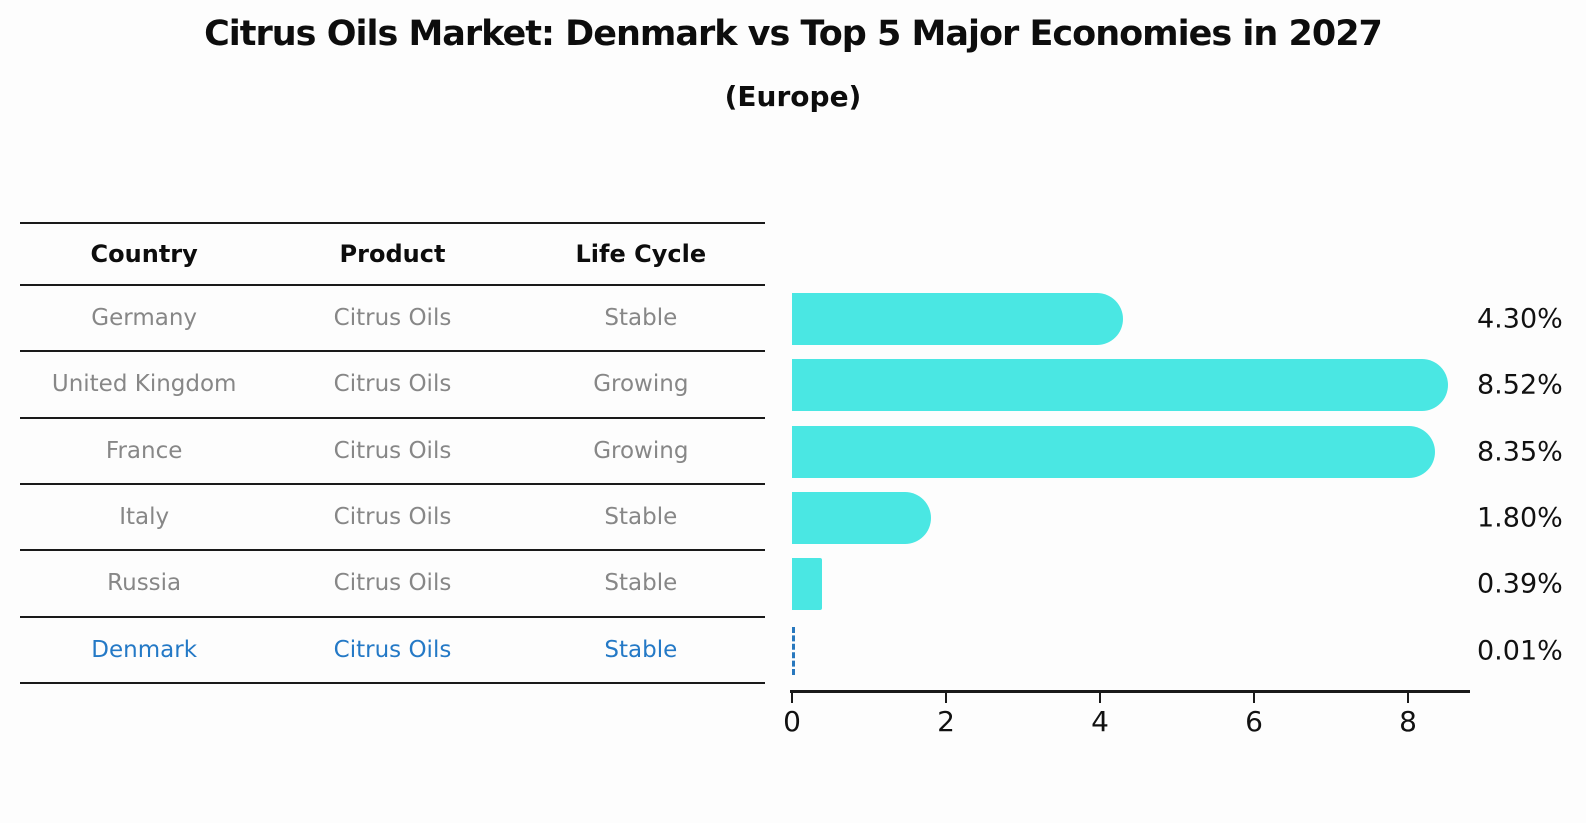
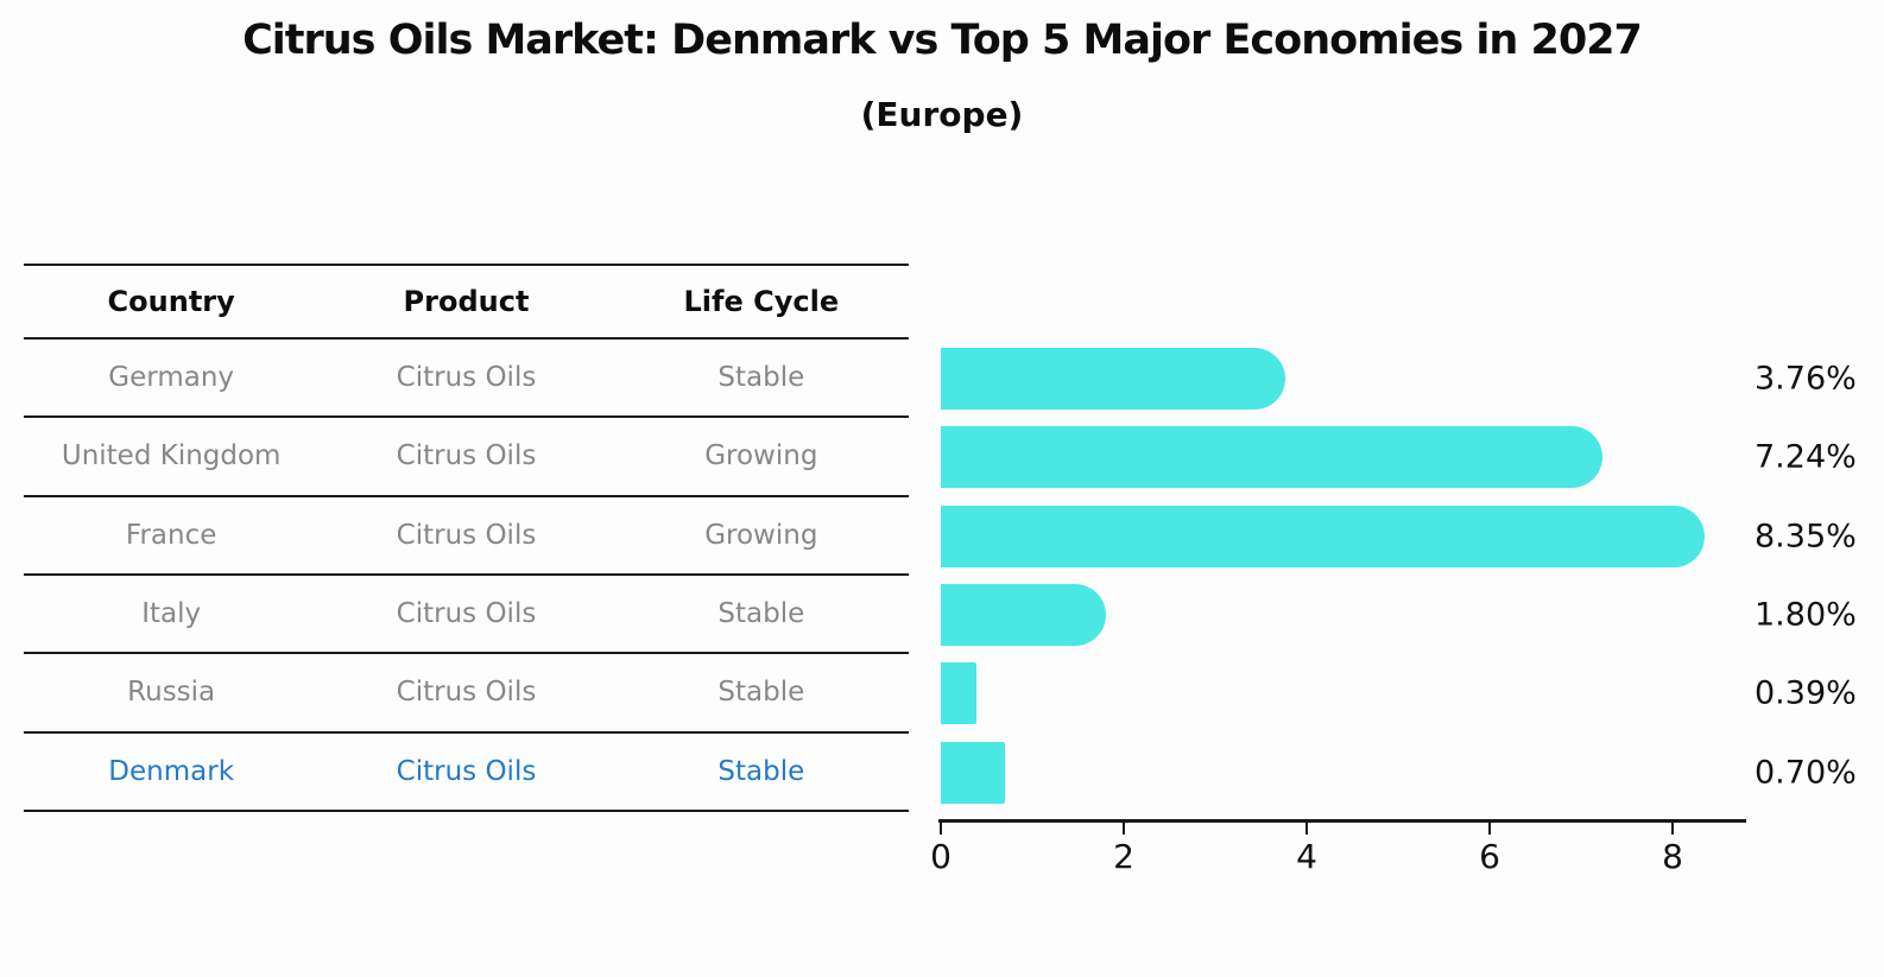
Germany: 4.30% -> 3.76%
United Kingdom: 8.52% -> 7.24%
Denmark: 0.01% -> 0.70%
